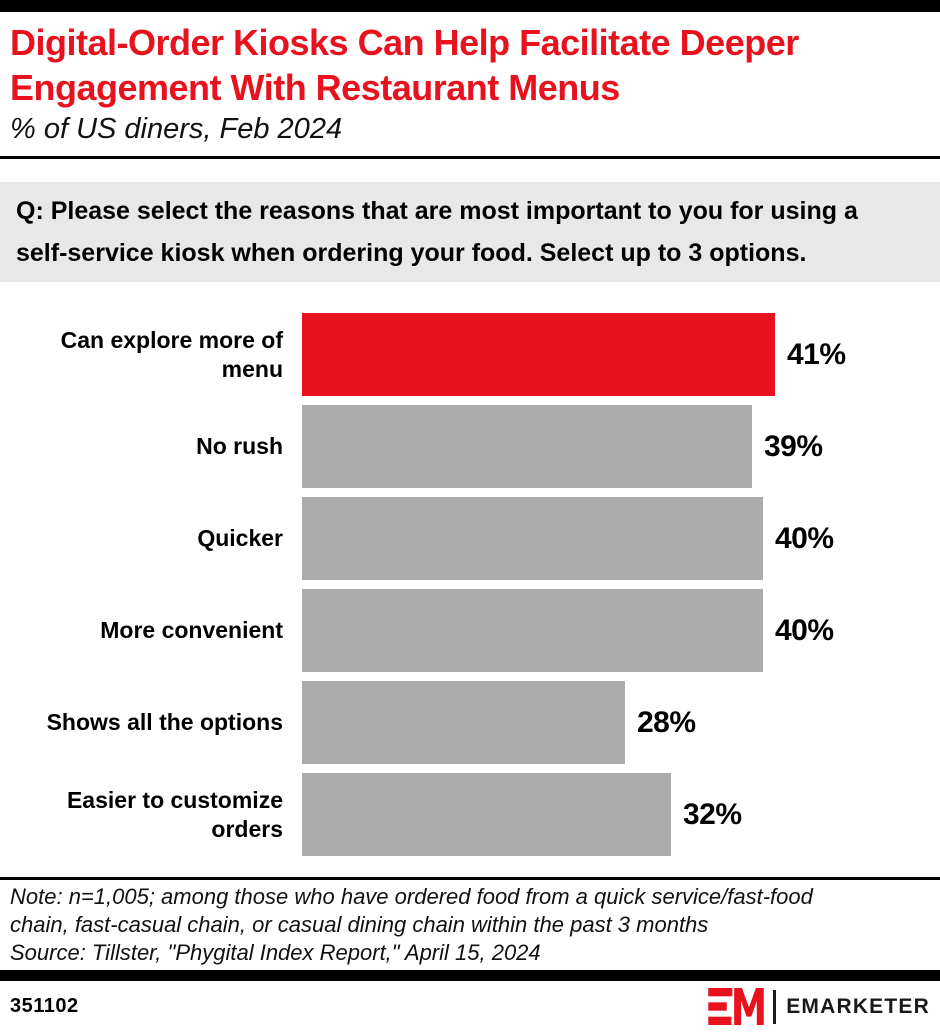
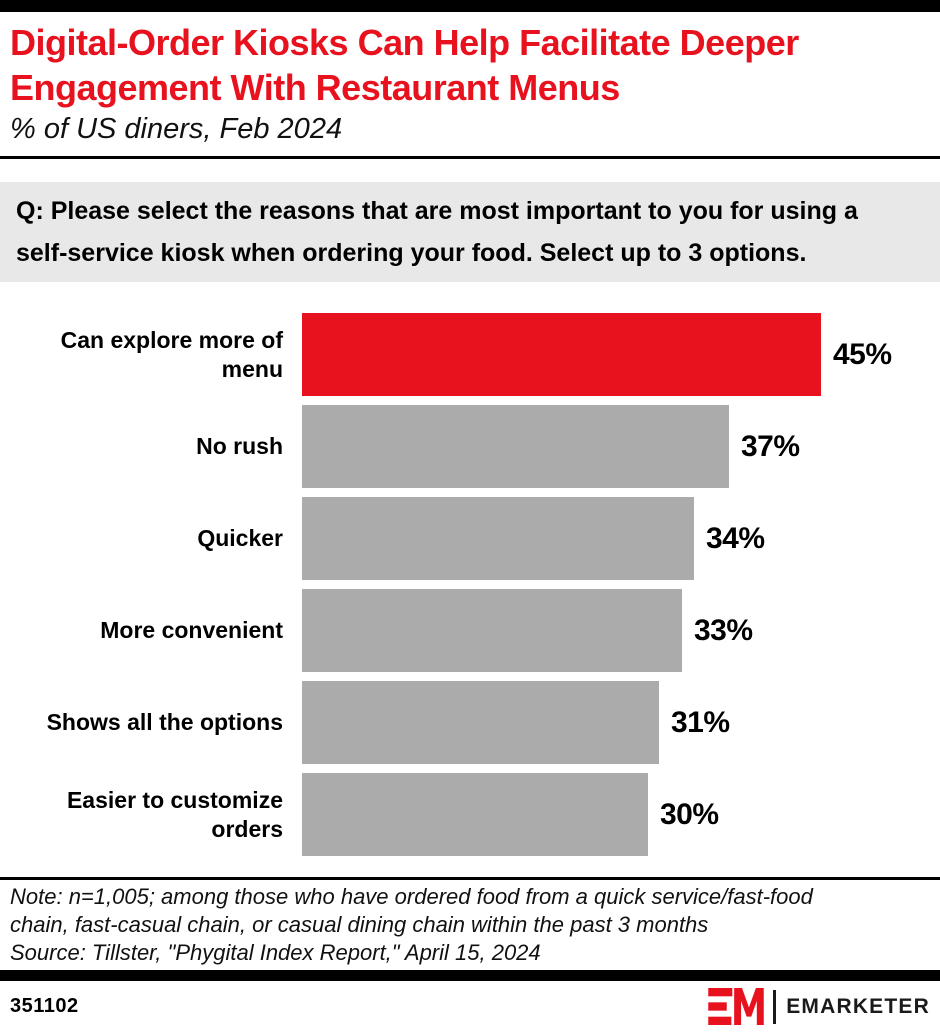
Can explore more of menu: 41% -> 45%
No rush: 39% -> 37%
Quicker: 40% -> 34%
More convenient: 40% -> 33%
Shows all the options: 28% -> 31%
Easier to customize orders: 32% -> 30%
